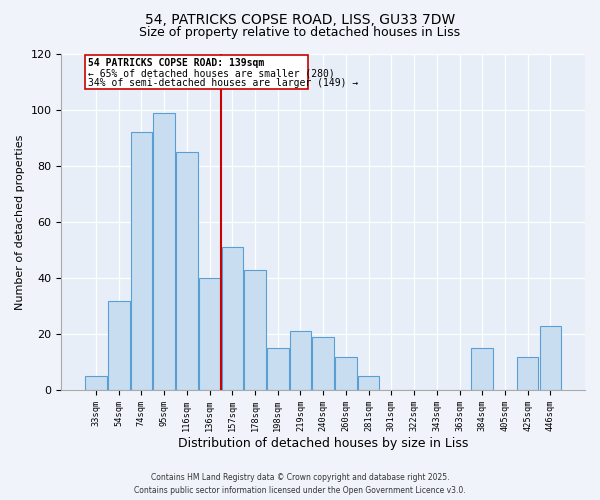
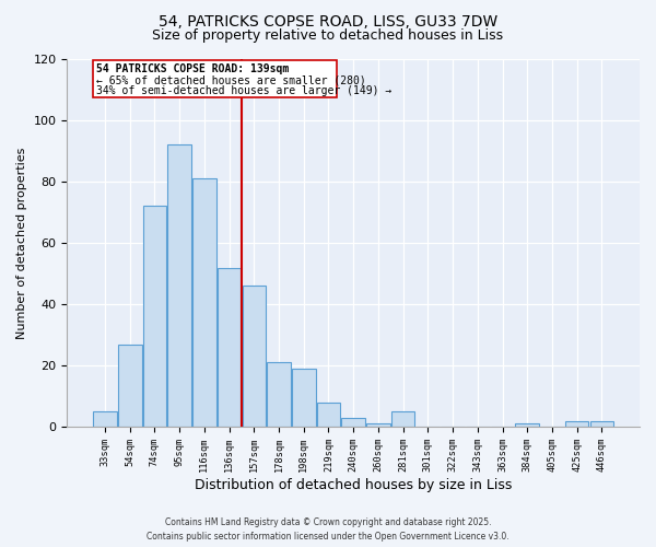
54sqm: 32 -> 27
74sqm: 92 -> 72
95sqm: 99 -> 92
116sqm: 85 -> 81
136sqm: 40 -> 52
157sqm: 51 -> 46
178sqm: 43 -> 21
198sqm: 15 -> 19
219sqm: 21 -> 8
240sqm: 19 -> 3
260sqm: 12 -> 1
384sqm: 15 -> 1
425sqm: 12 -> 2
446sqm: 23 -> 2
